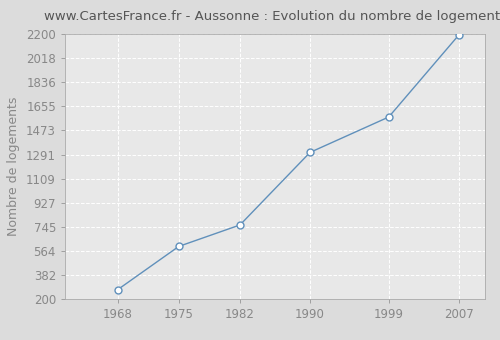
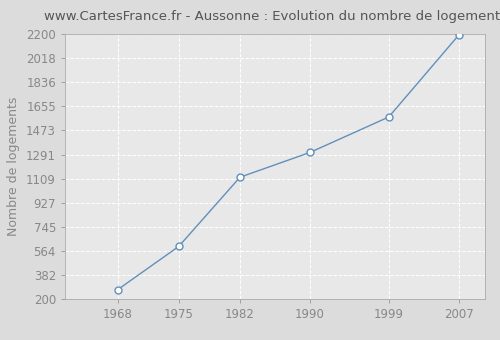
1982: 760 -> 1120
